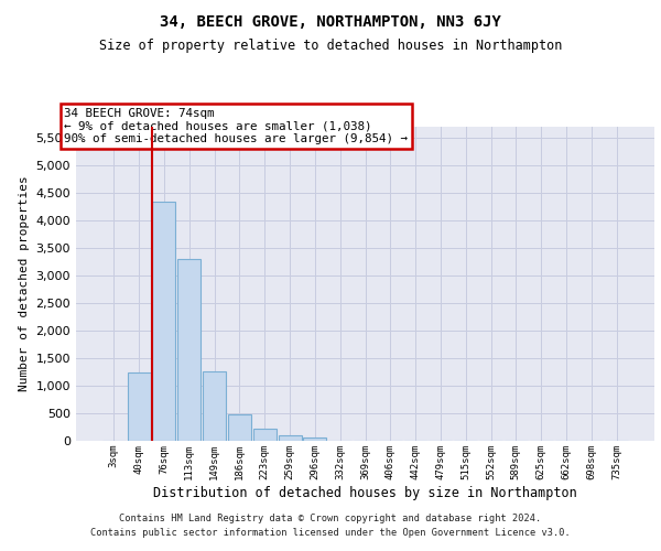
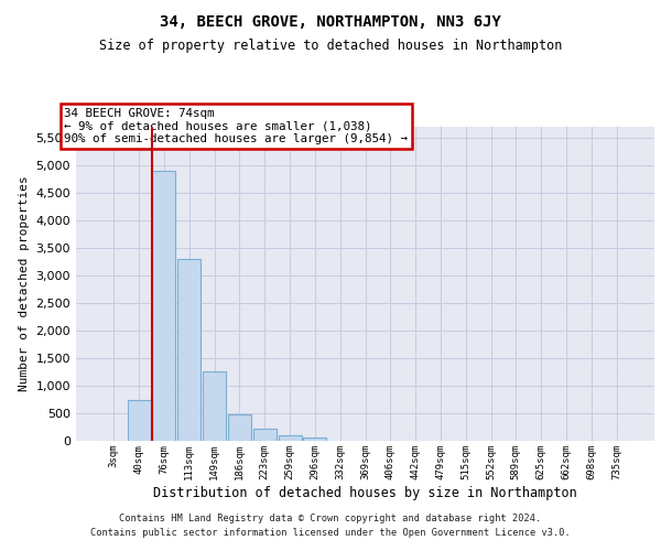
40sqm: 1,250 -> 740
76sqm: 4,350 -> 4,900
